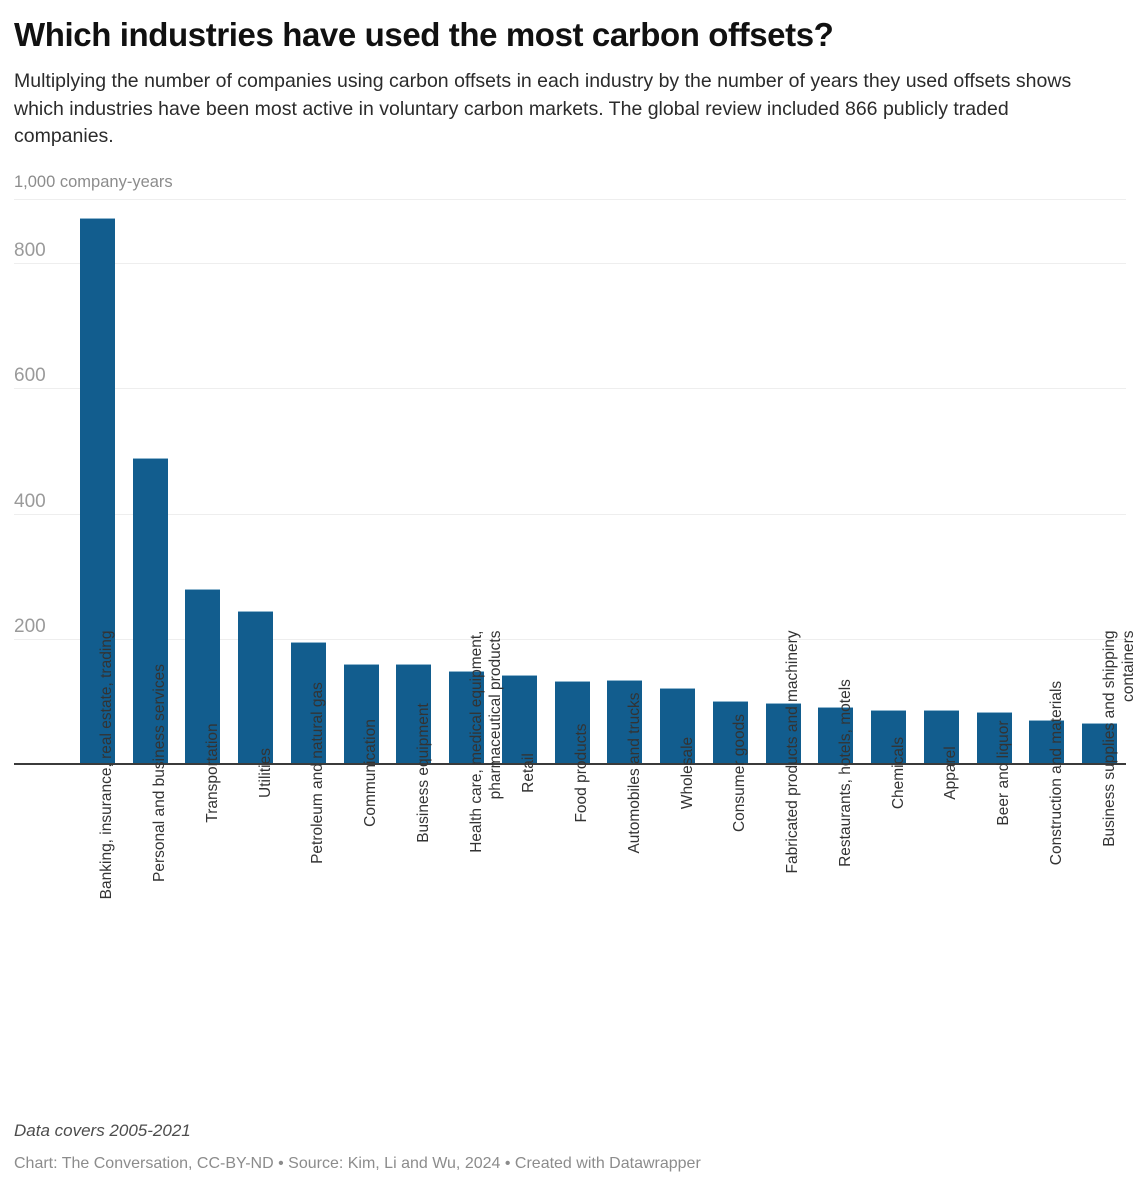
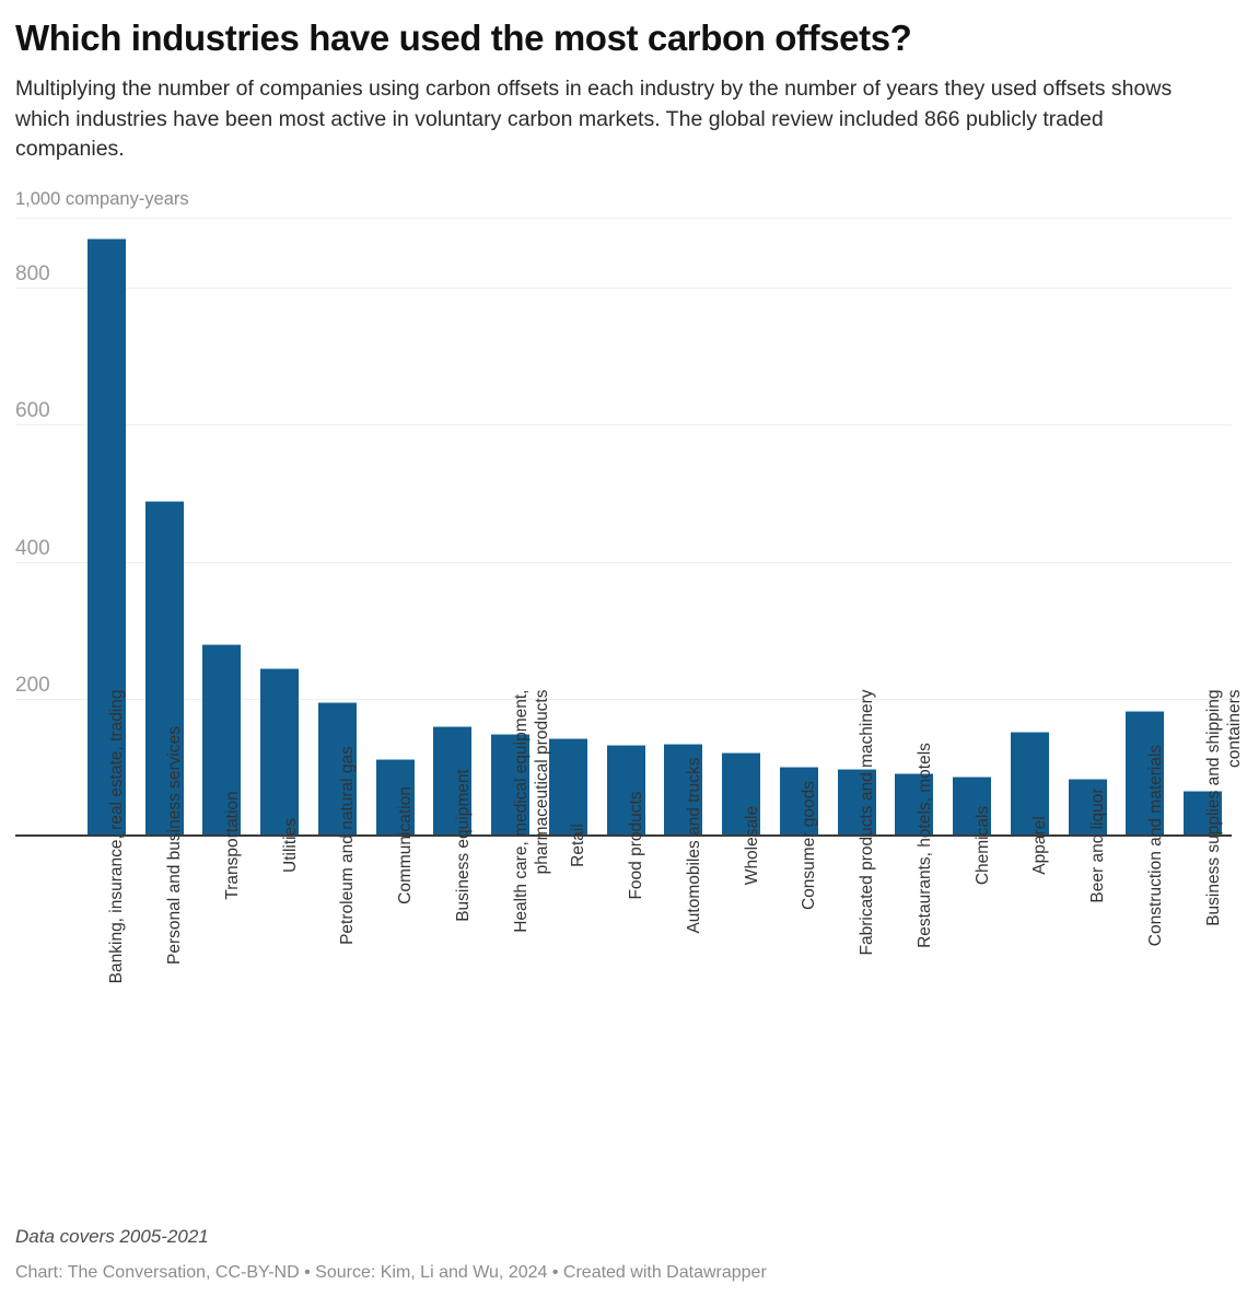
Communication: 160 -> 110
Apparel: 80 -> 150
Construction and materials: 70 -> 180
